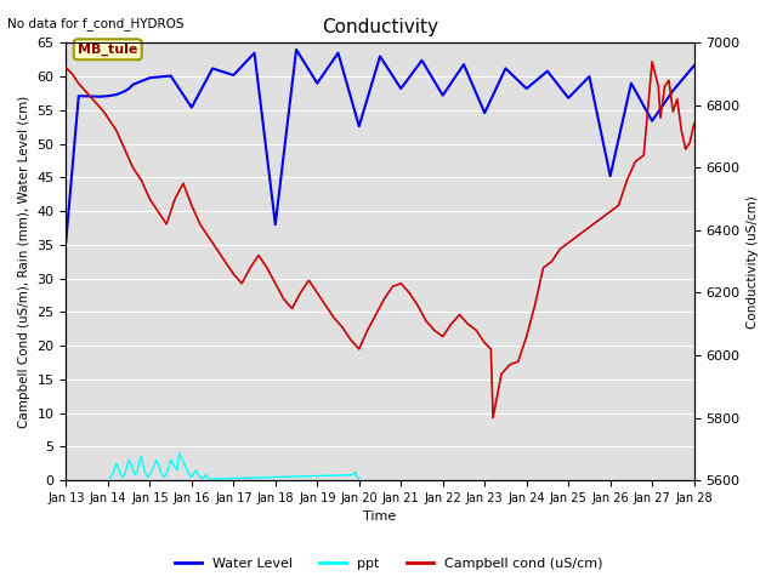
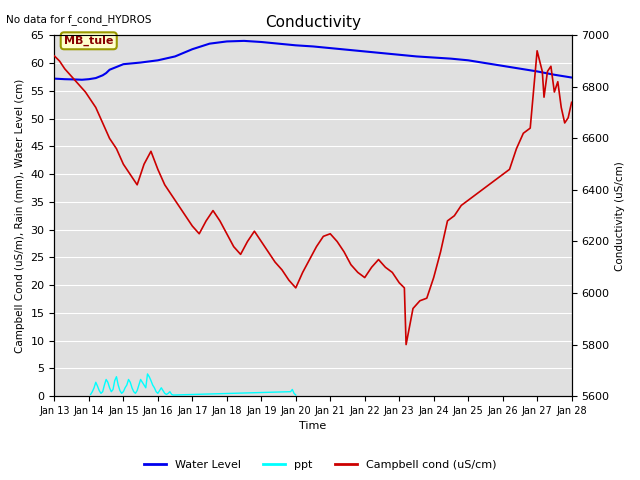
Water Level/Jan 13: 35.6 -> 57.2
Water Level/Jan 16: 55.4 -> 60.5
Water Level/Jan 17: 60.2 -> 62.5
Water Level/Jan 18: 38.0 -> 63.9
Water Level/Jan 19: 59.0 -> 63.8
Water Level/Jan 20: 52.6 -> 63.2
Water Level/Jan 21: 58.2 -> 62.7
Water Level/Jan 22: 57.2 -> 62.1
Water Level/Jan 23: 54.6 -> 61.5
Water Level/Jan 24: 58.2 -> 61.0
Water Level/Jan 25: 56.8 -> 60.5
Water Level/Jan 26: 45.2 -> 59.5
Water Level/Jan 27: 53.4 -> 58.5
Water Level/Jan 28: 61.6 -> 57.4
